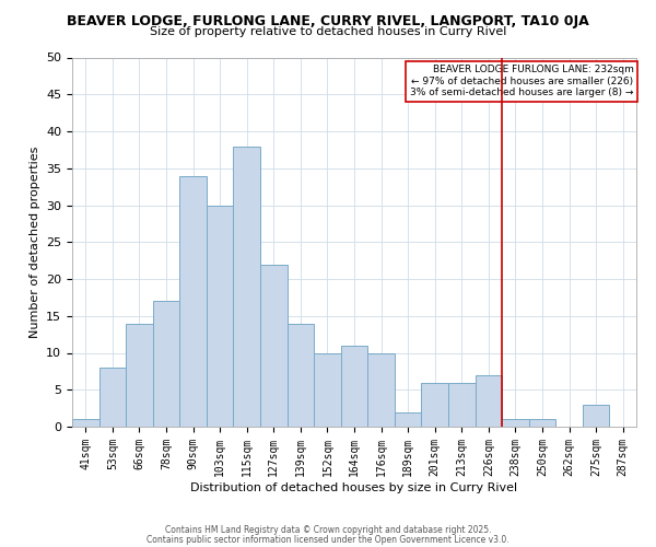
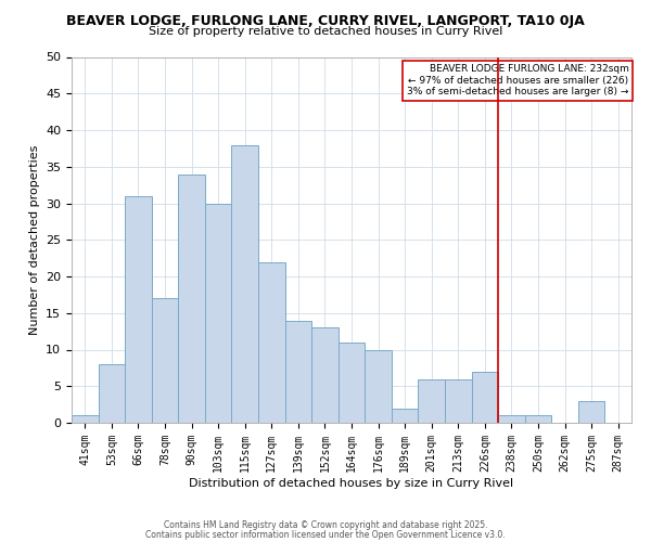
66sqm: 14 -> 31
152sqm: 10 -> 13
